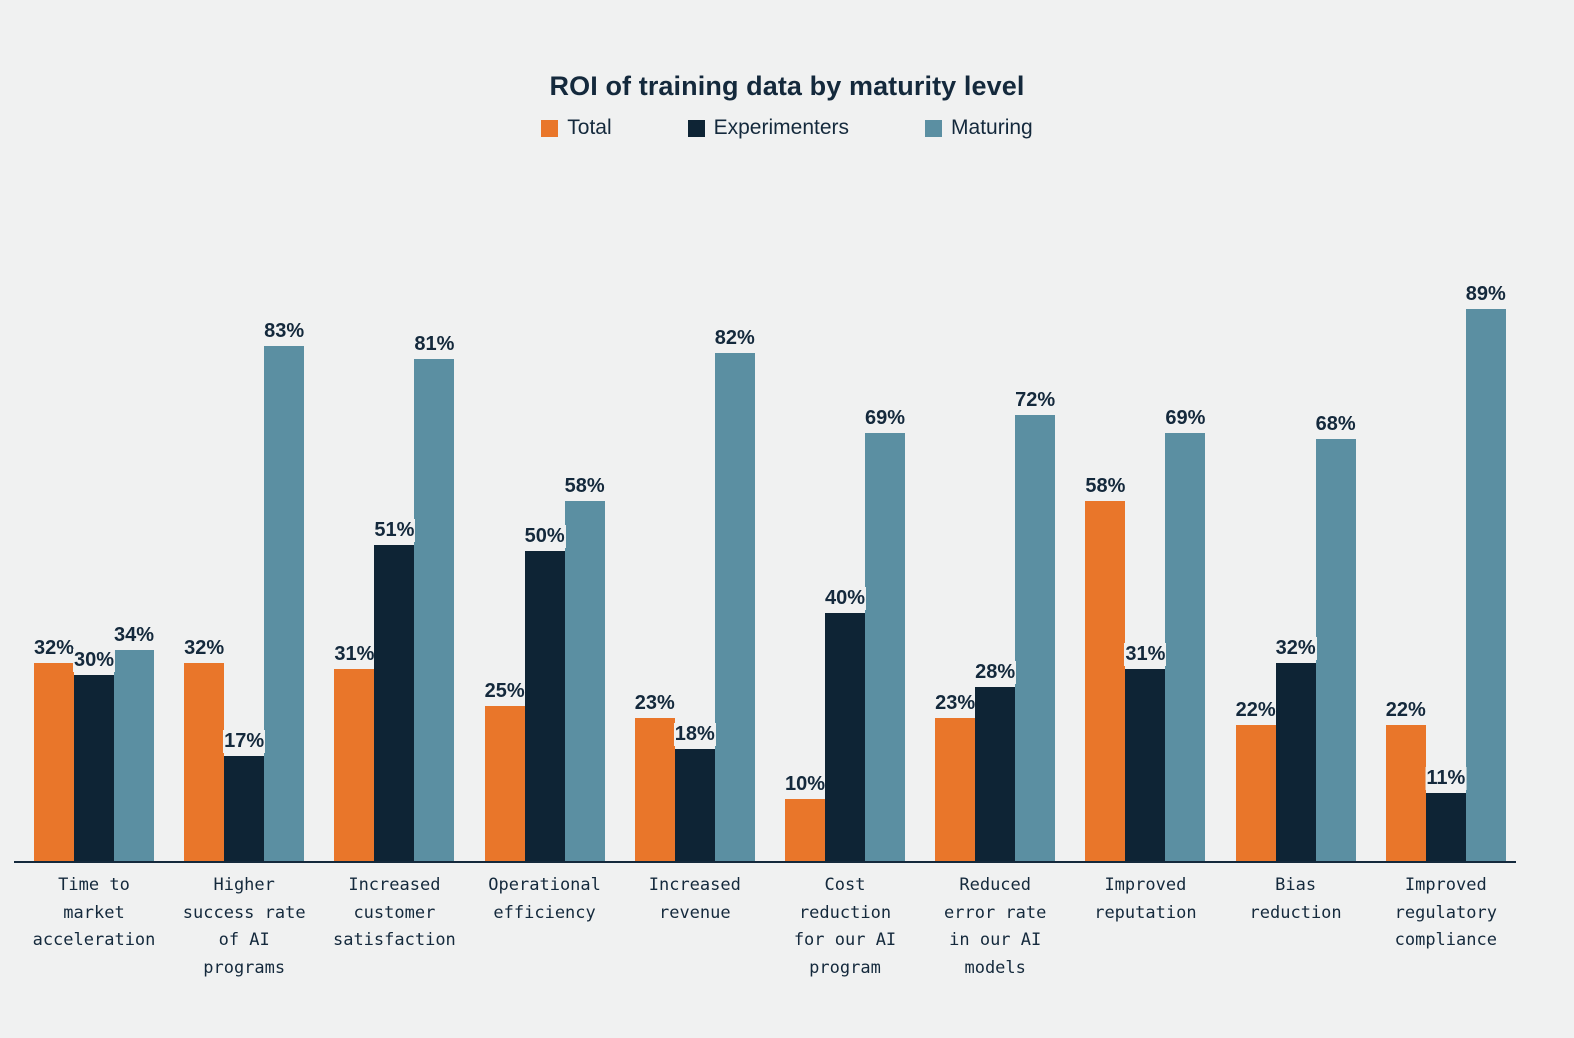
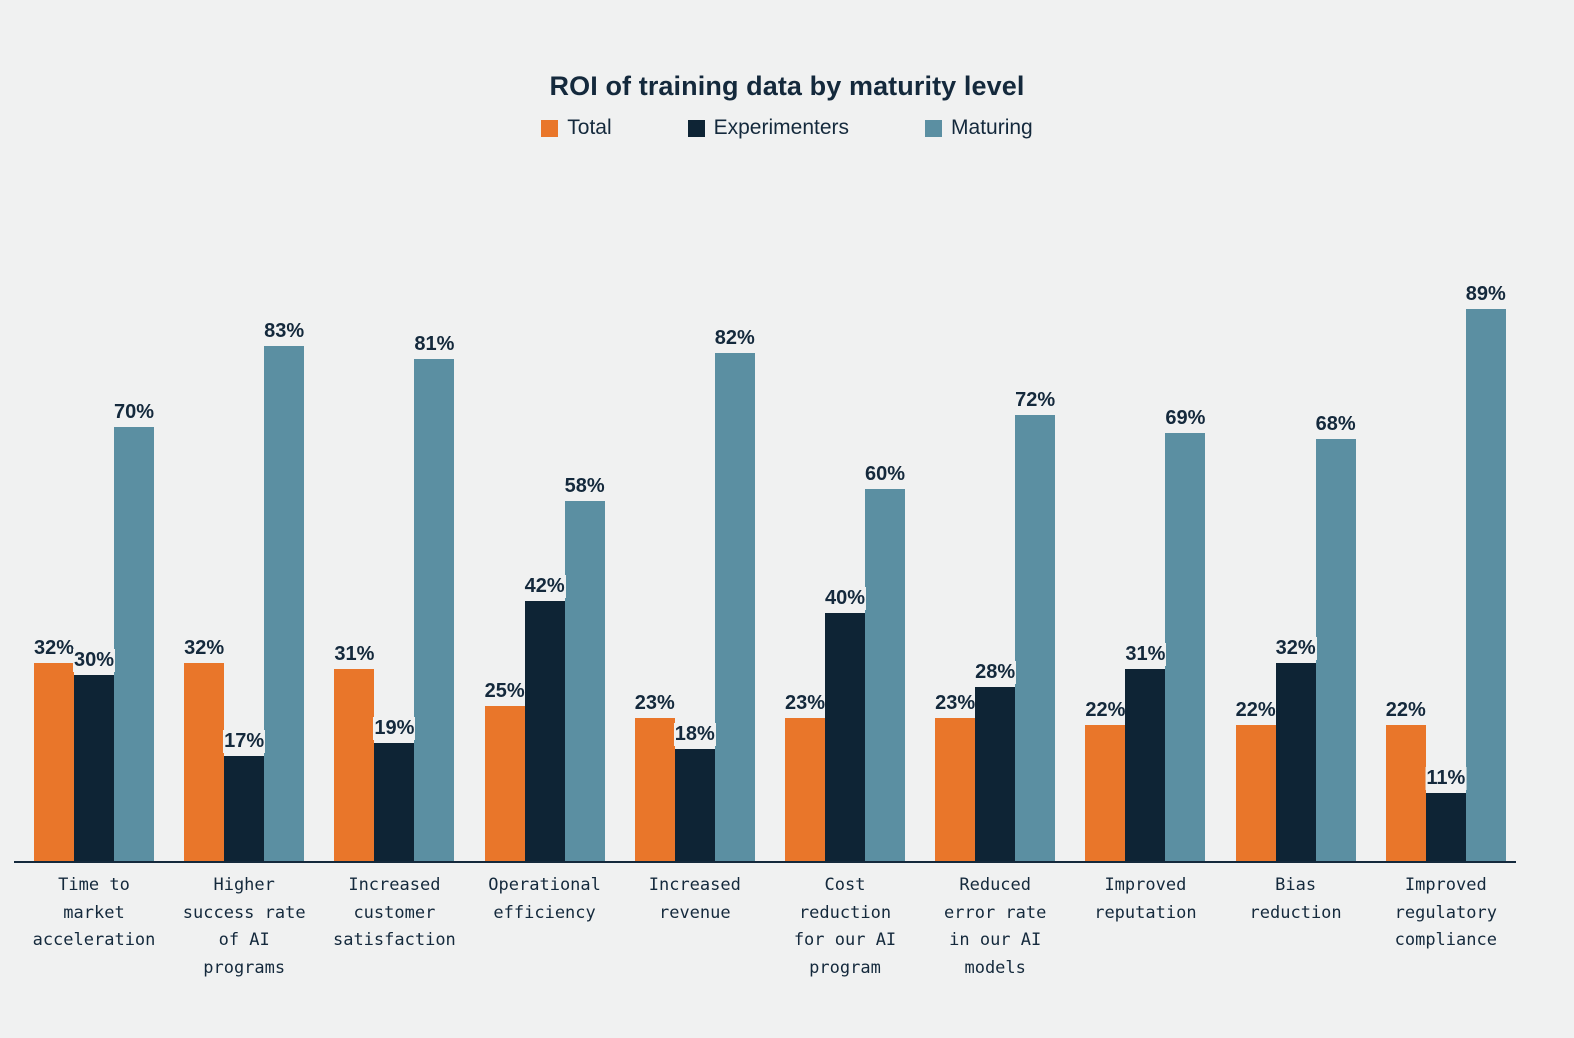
Maturing/Time to market acceleration: 34% -> 70%
Experimenters/Increased customer satisfaction: 51% -> 19%
Experimenters/Operational efficiency: 50% -> 42%
Total/Cost reduction for our AI program: 10% -> 23%
Maturing/Cost reduction for our AI program: 69% -> 60%
Total/Improved reputation: 58% -> 22%
